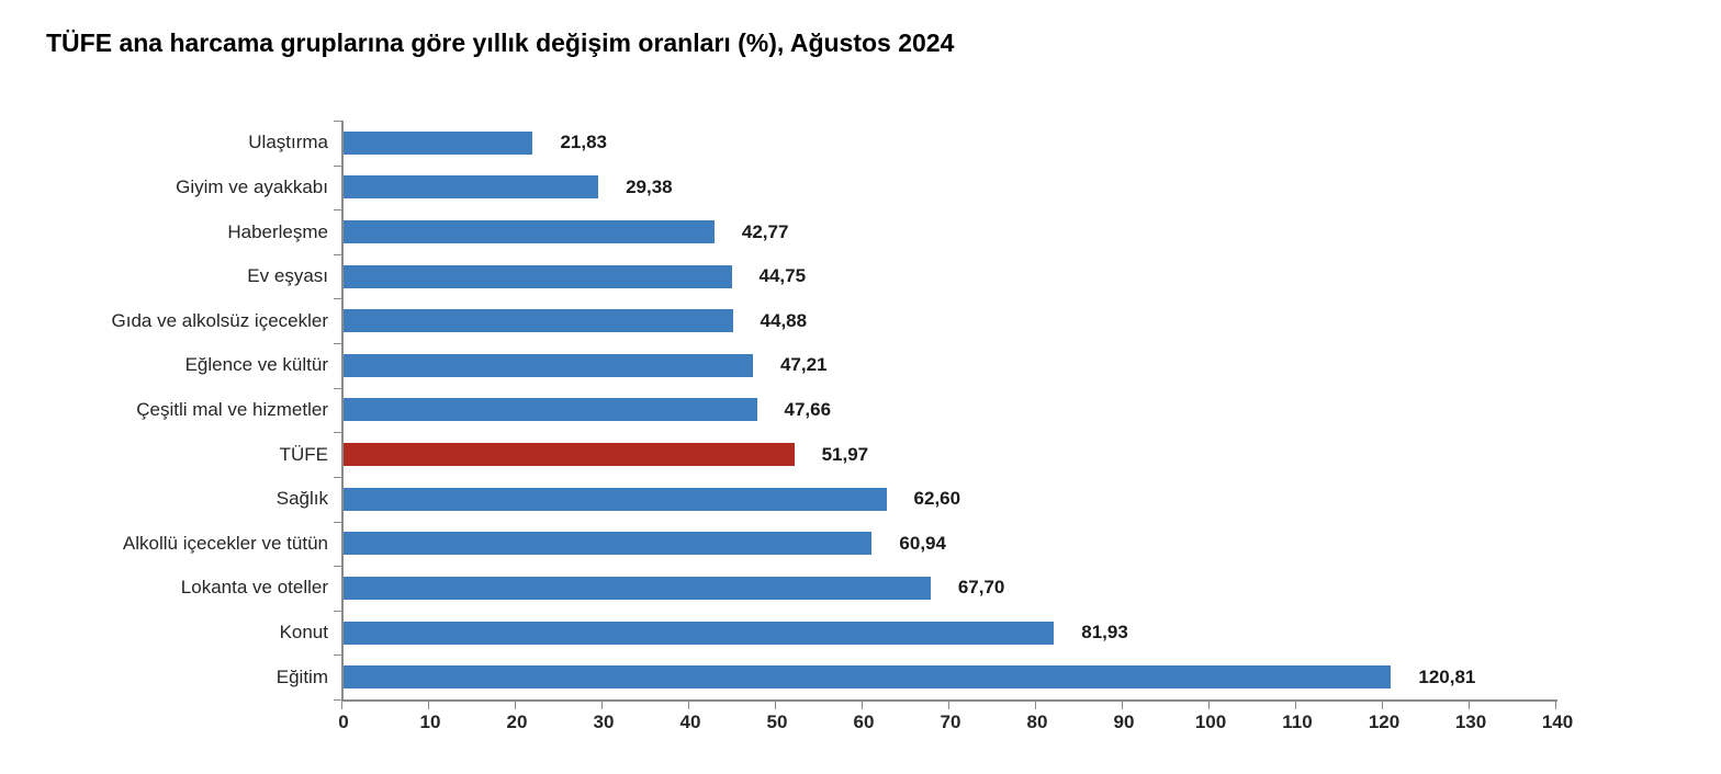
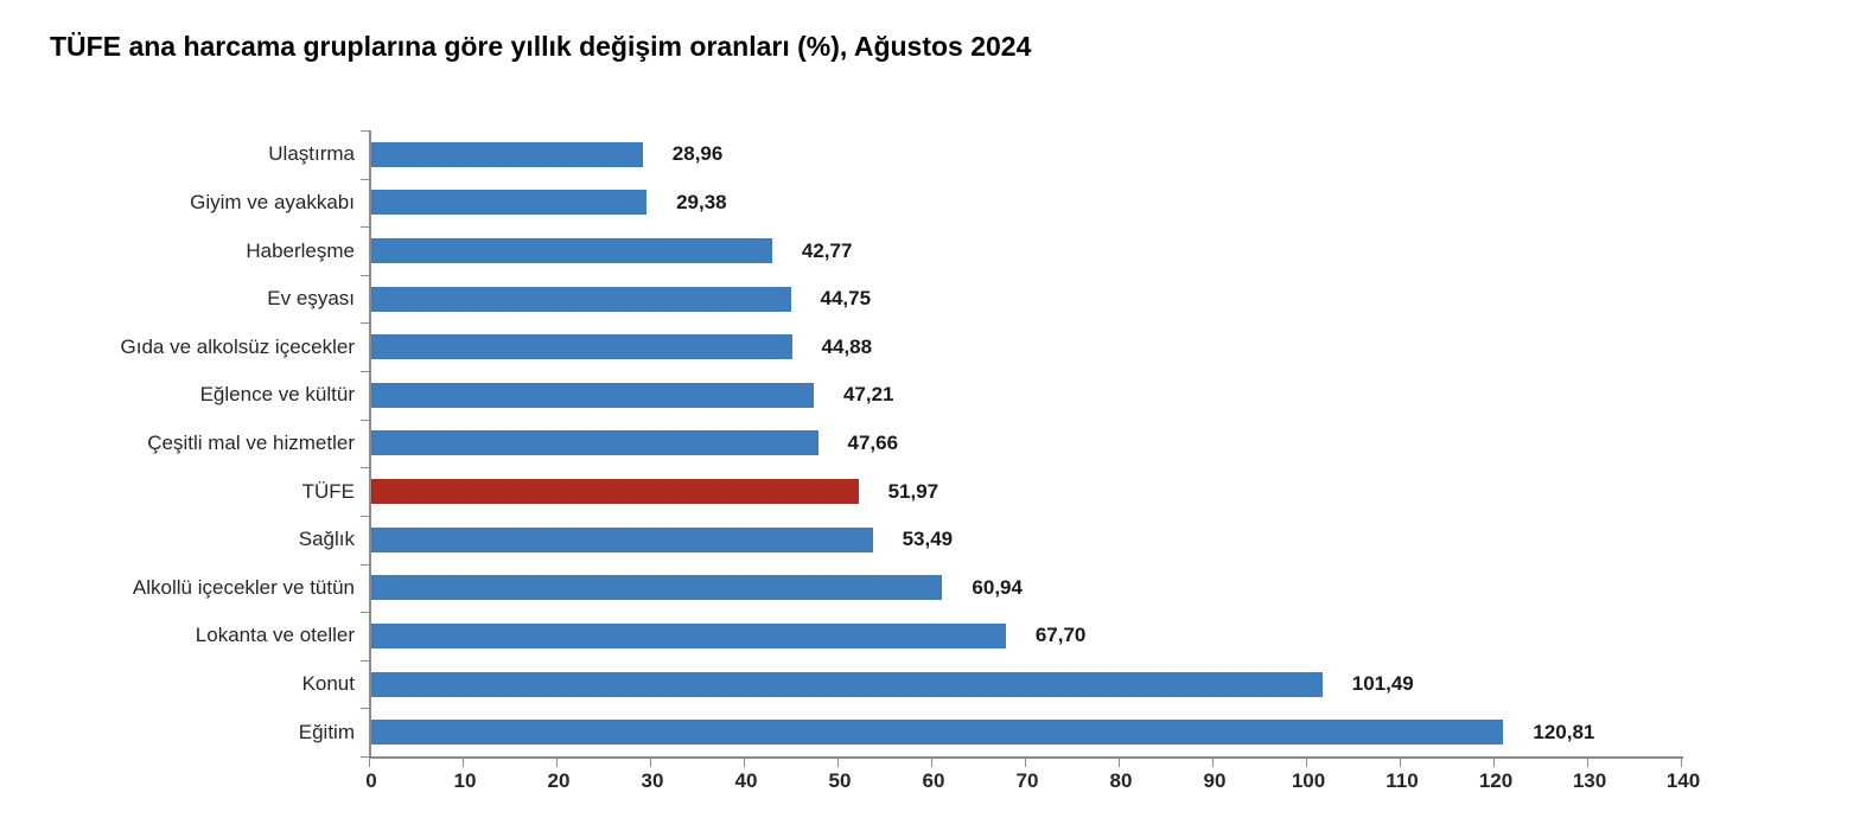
Ulaştırma: 21,83 -> 28,96
Sağlık: 62,60 -> 53,49
Konut: 81,93 -> 101,49
